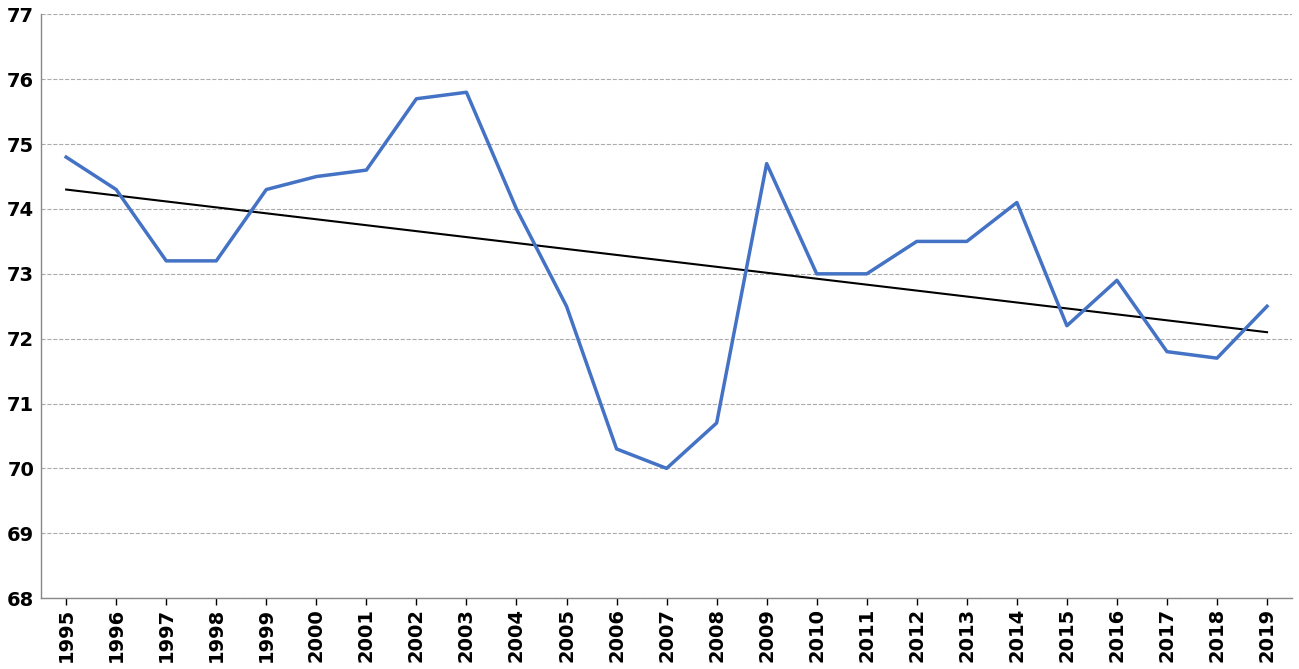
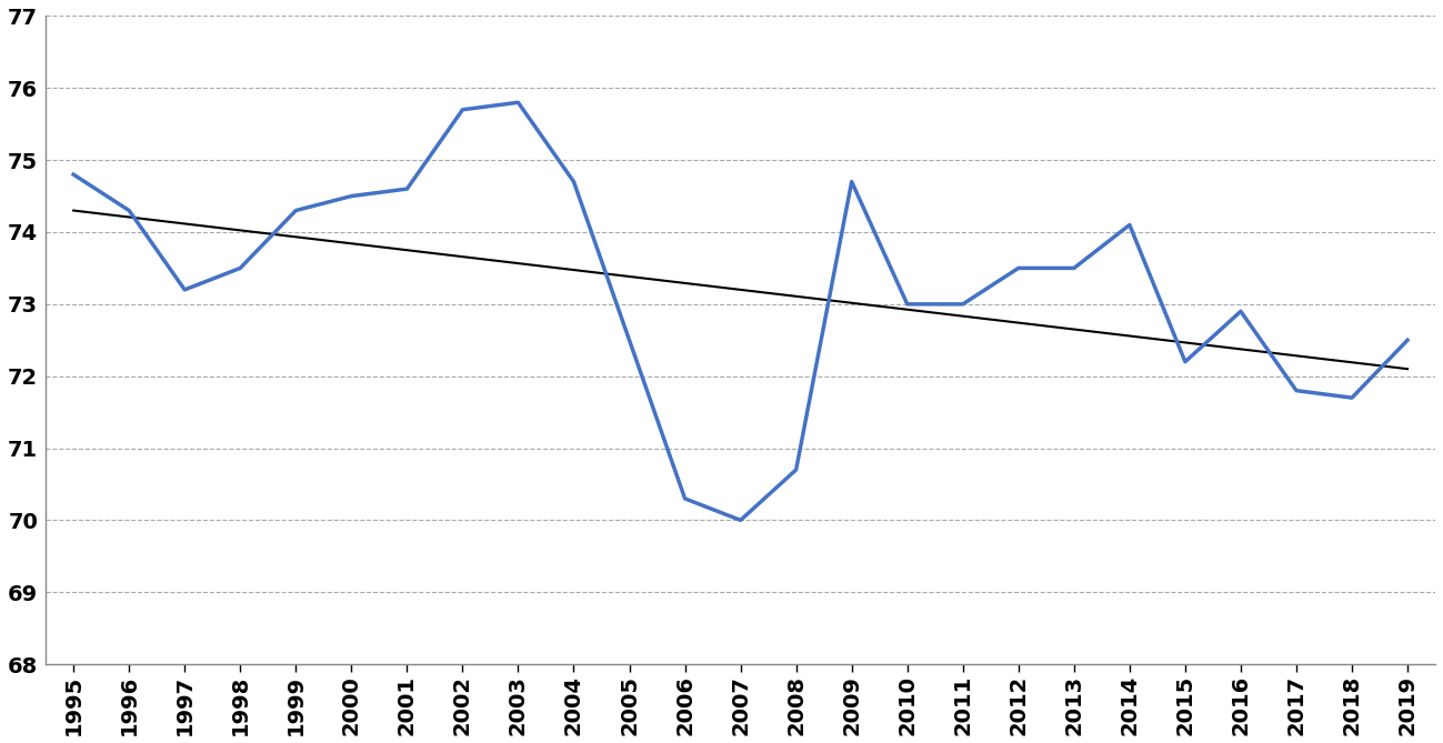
1998: 73.2 -> 73.5
2004: 74.0 -> 74.7
